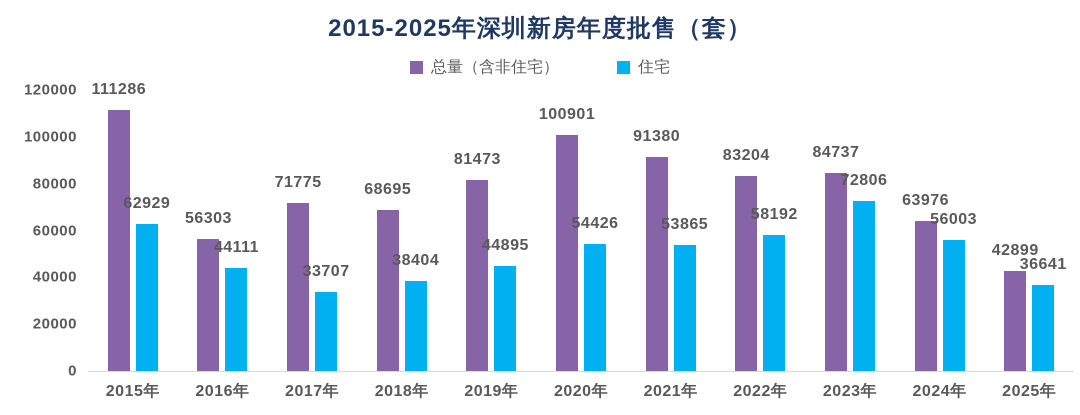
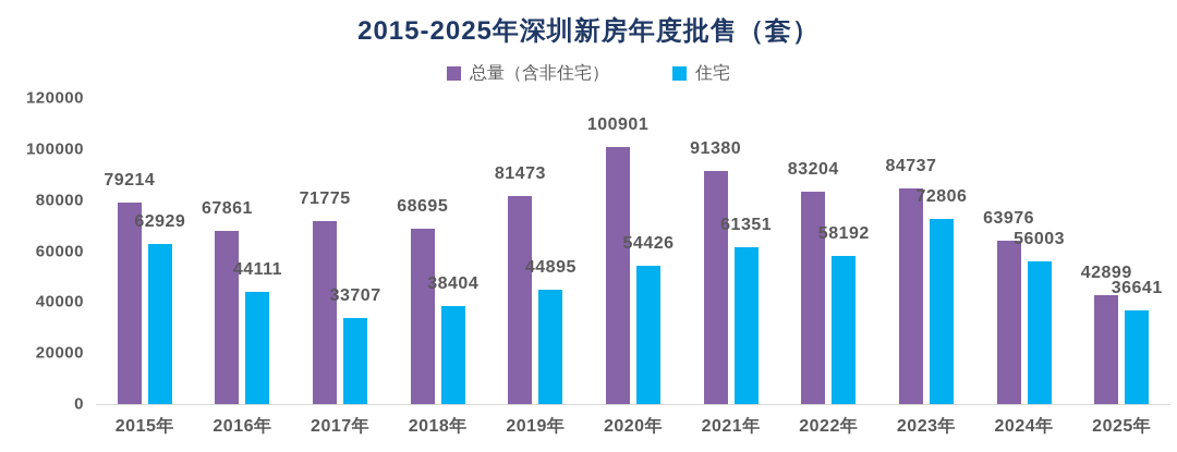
总量（含非住宅）/2015年: 111286 -> 79214
总量（含非住宅）/2016年: 56303 -> 67861
住宅/2021年: 53865 -> 61351
